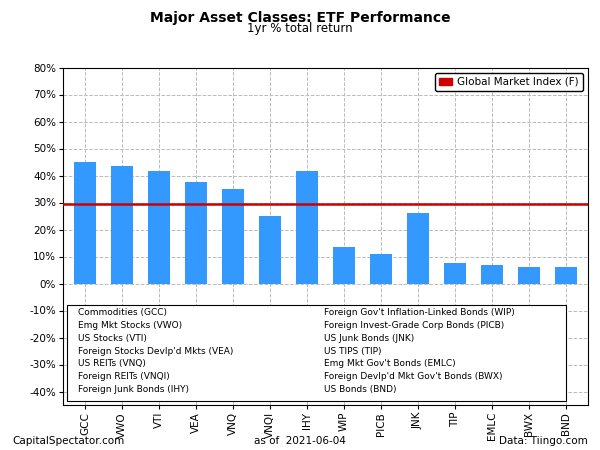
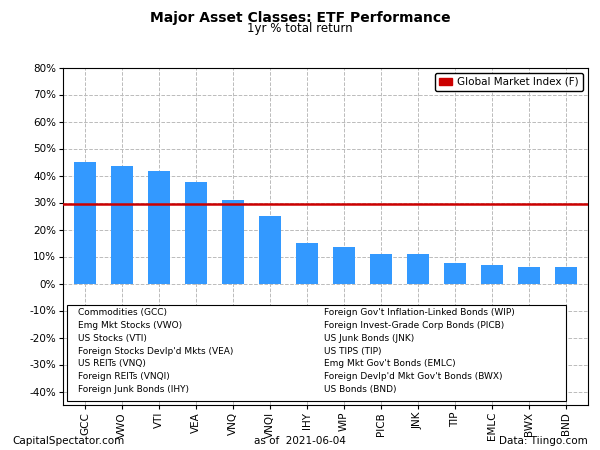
VNQ: 35.0% -> 31.0%
IHY: 41.5% -> 15.0%
JNK: 26.0% -> 11.0%
